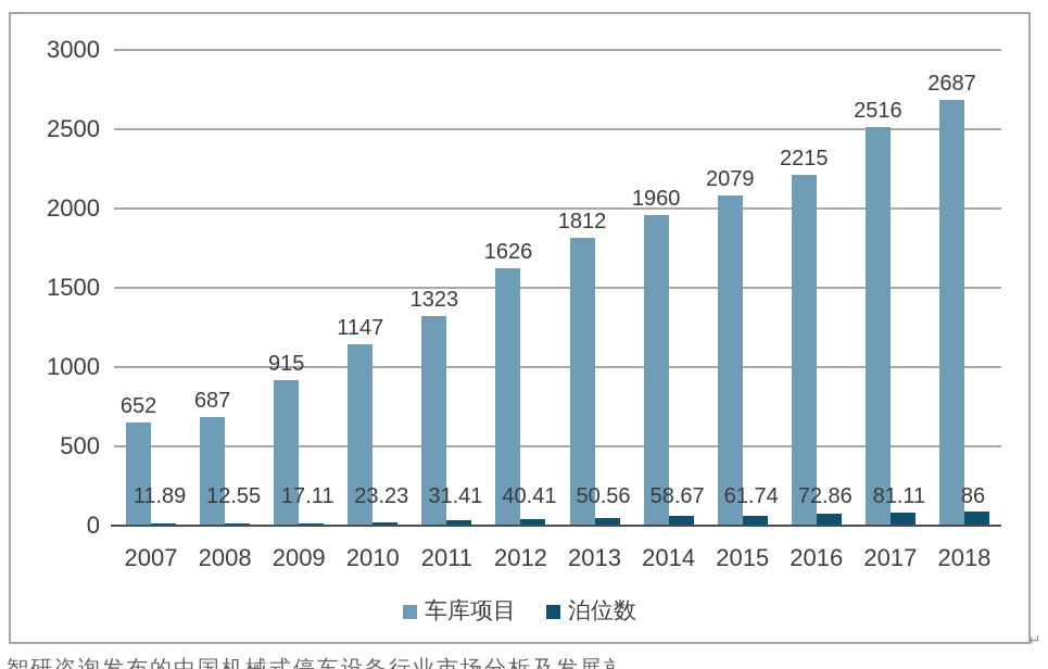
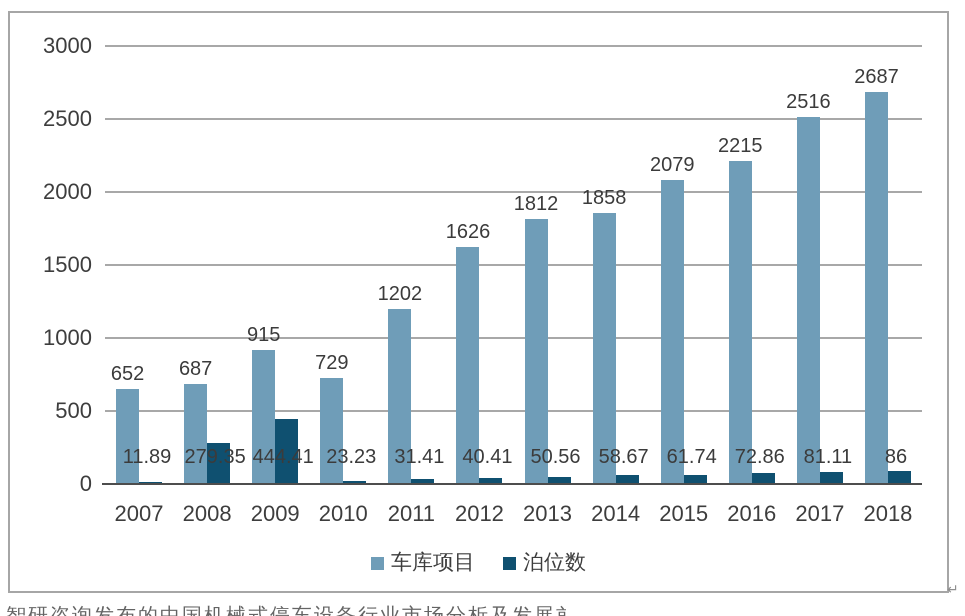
泊位数/2008: 12.55 -> 279.35
泊位数/2009: 17.11 -> 444.41
车库项目/2010: 1147 -> 729
车库项目/2011: 1323 -> 1202
车库项目/2014: 1960 -> 1858
